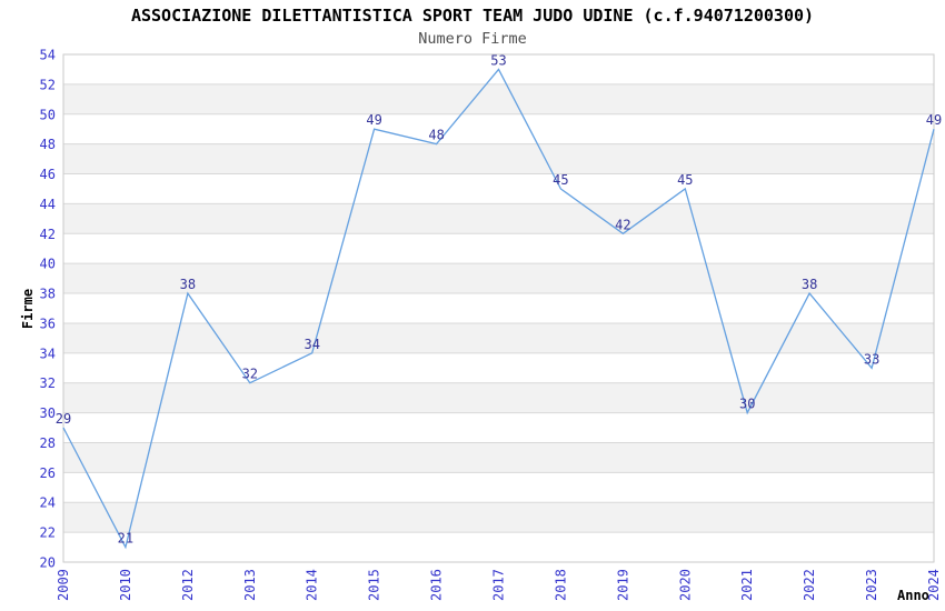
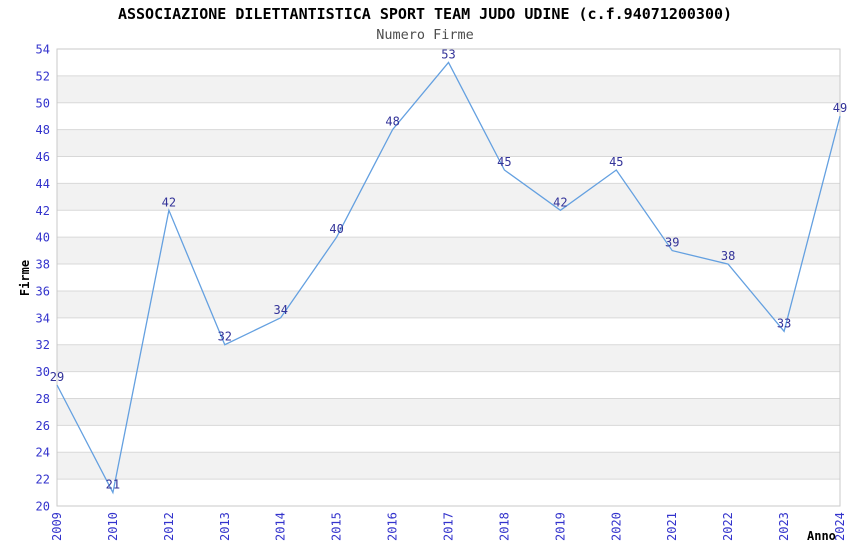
2012: 38 -> 42
2015: 49 -> 40
2021: 30 -> 39
